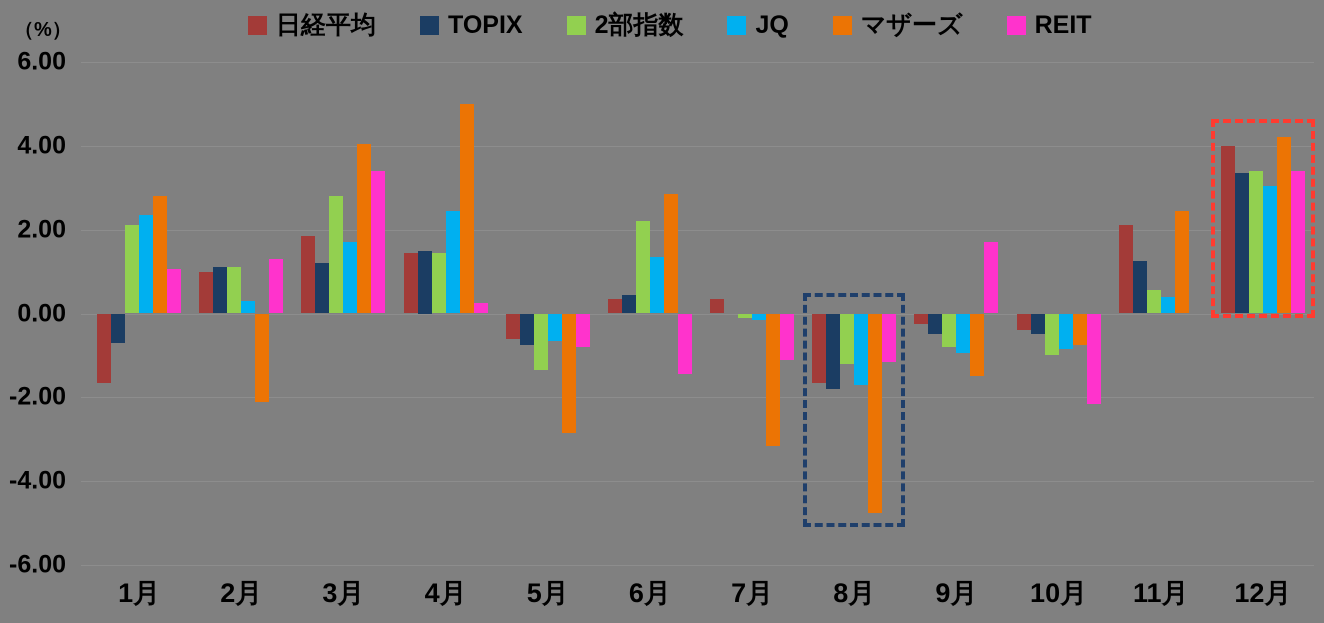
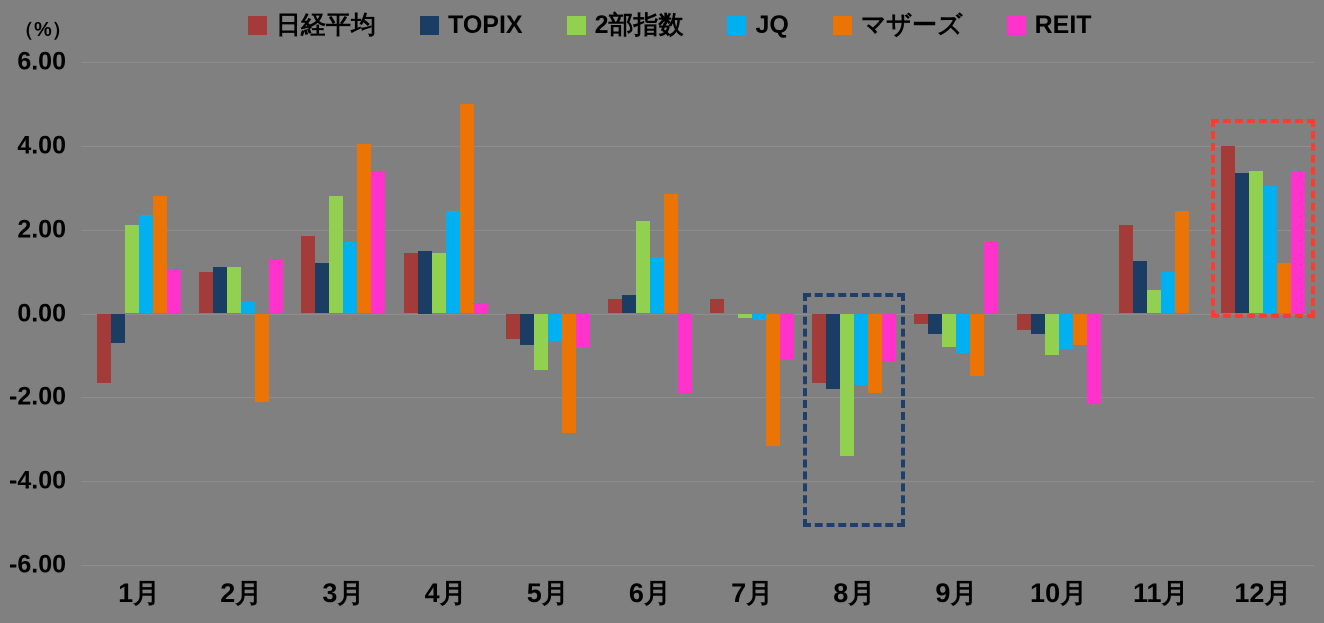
REIT/6月: -1.4 -> -1.9
2部指数/8月: -1.2 -> -3.4
マザーズ/8月: -4.8 -> -1.9
JQ/11月: 0.4 -> 1.0
マザーズ/12月: 4.2 -> 1.2
